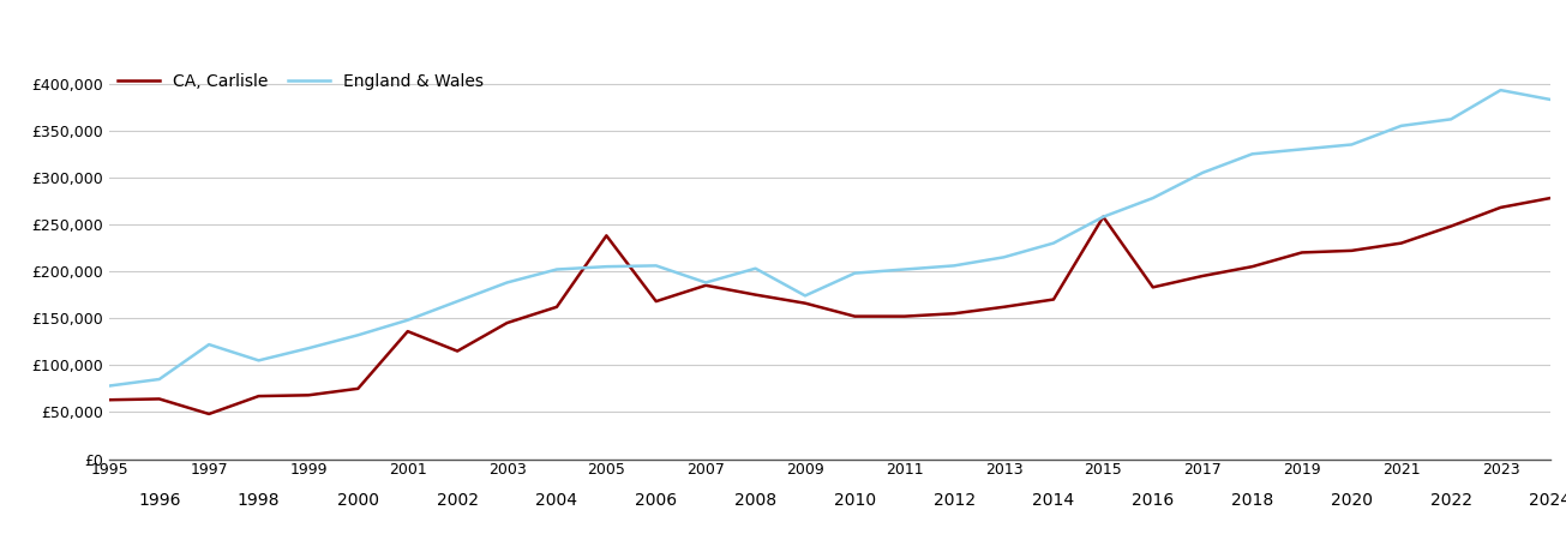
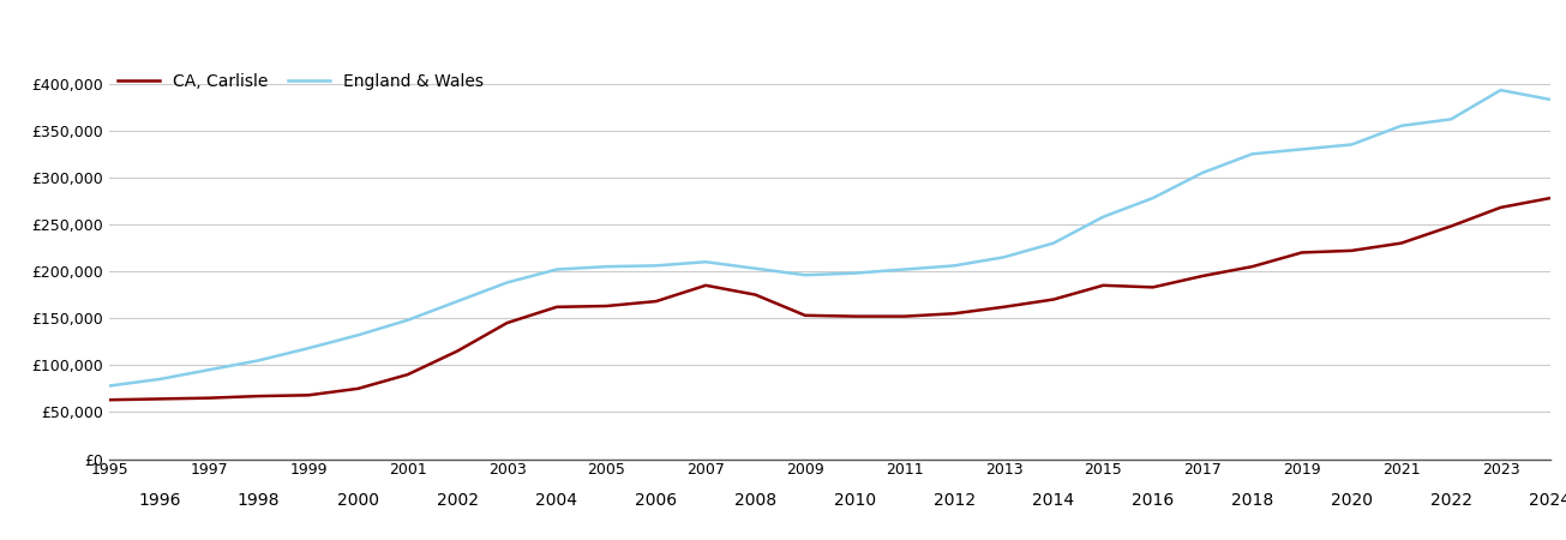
CA, Carlisle/1997: £48,000 -> £65,000
England & Wales/1997: £122,000 -> £95,000
CA, Carlisle/2001: £136,000 -> £90,000
CA, Carlisle/2005: £238,000 -> £163,000
England & Wales/2007: £188,000 -> £210,000
CA, Carlisle/2009: £166,000 -> £153,000
England & Wales/2009: £174,000 -> £196,000
CA, Carlisle/2015: £258,000 -> £185,000
